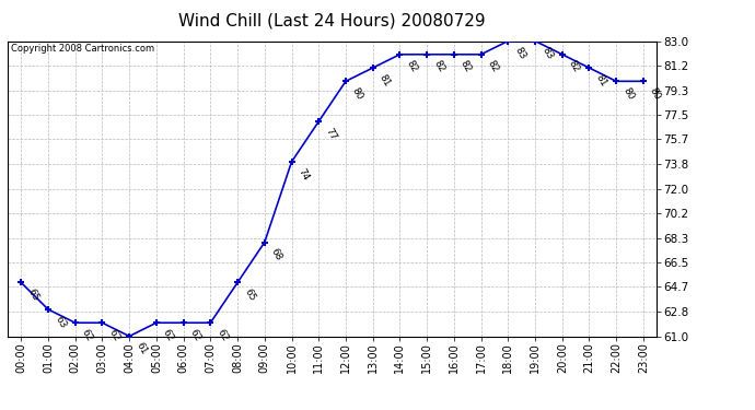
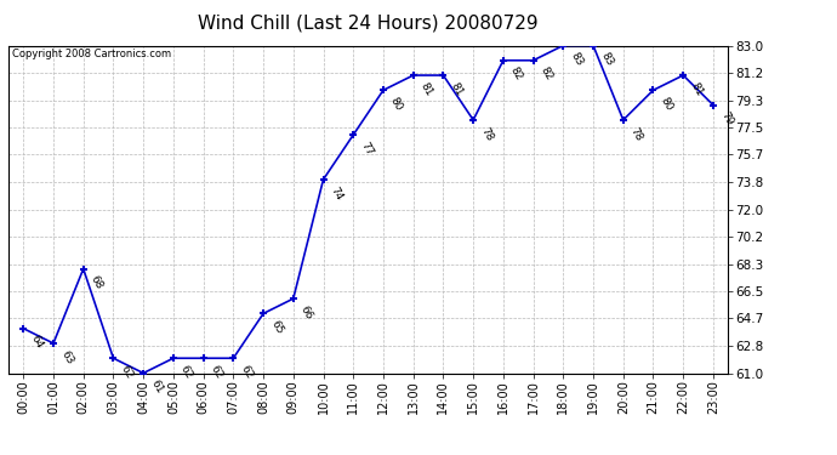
00:00: 65 -> 64
02:00: 62 -> 68
09:00: 68 -> 66
14:00: 82 -> 81
15:00: 82 -> 78
20:00: 82 -> 78
21:00: 81 -> 80
22:00: 80 -> 81
23:00: 80 -> 79
